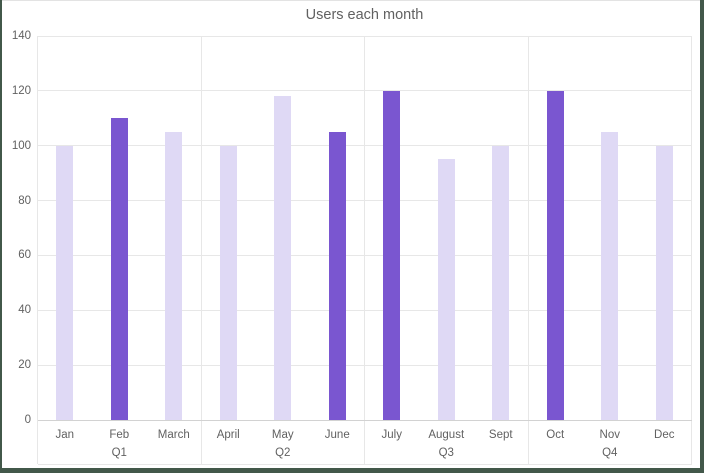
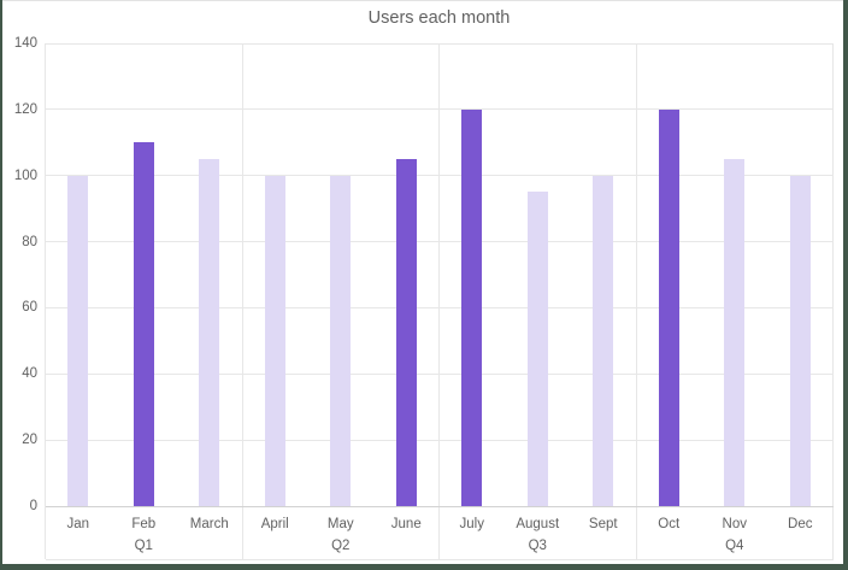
May: 118 -> 100
